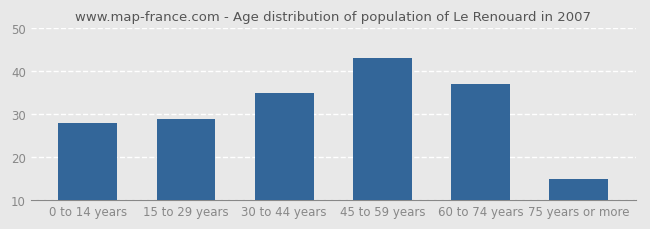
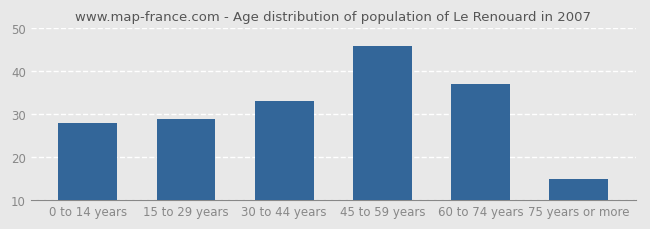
30 to 44 years: 35 -> 33
45 to 59 years: 43 -> 46
